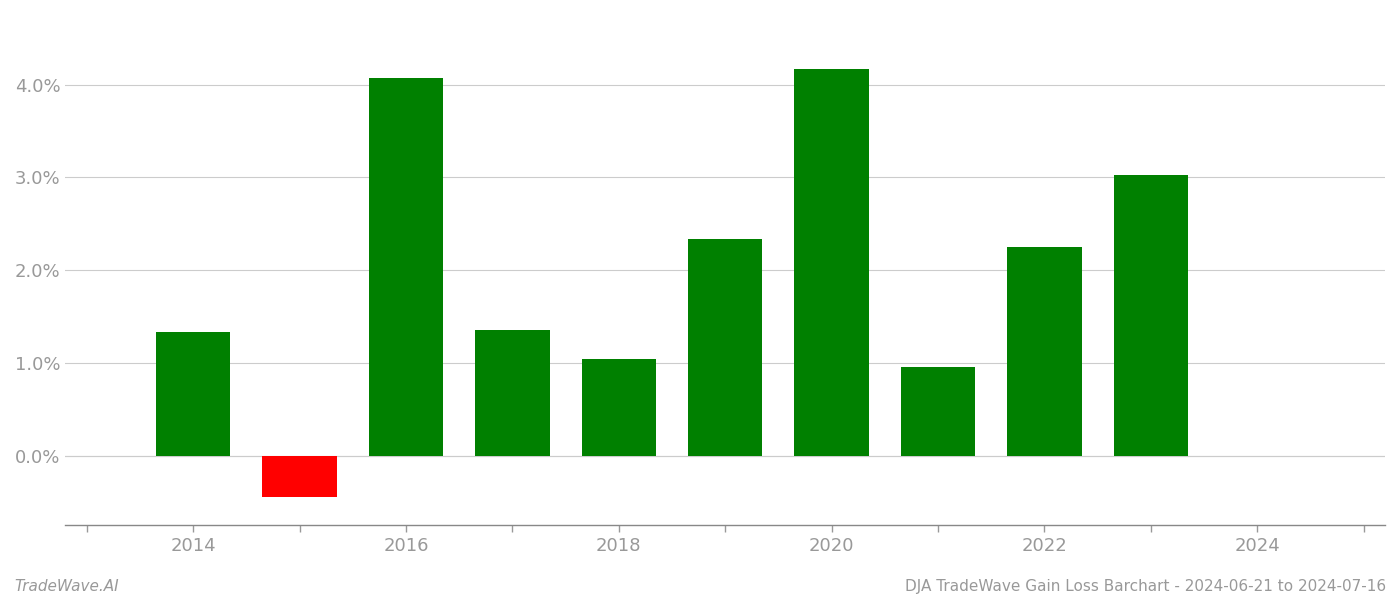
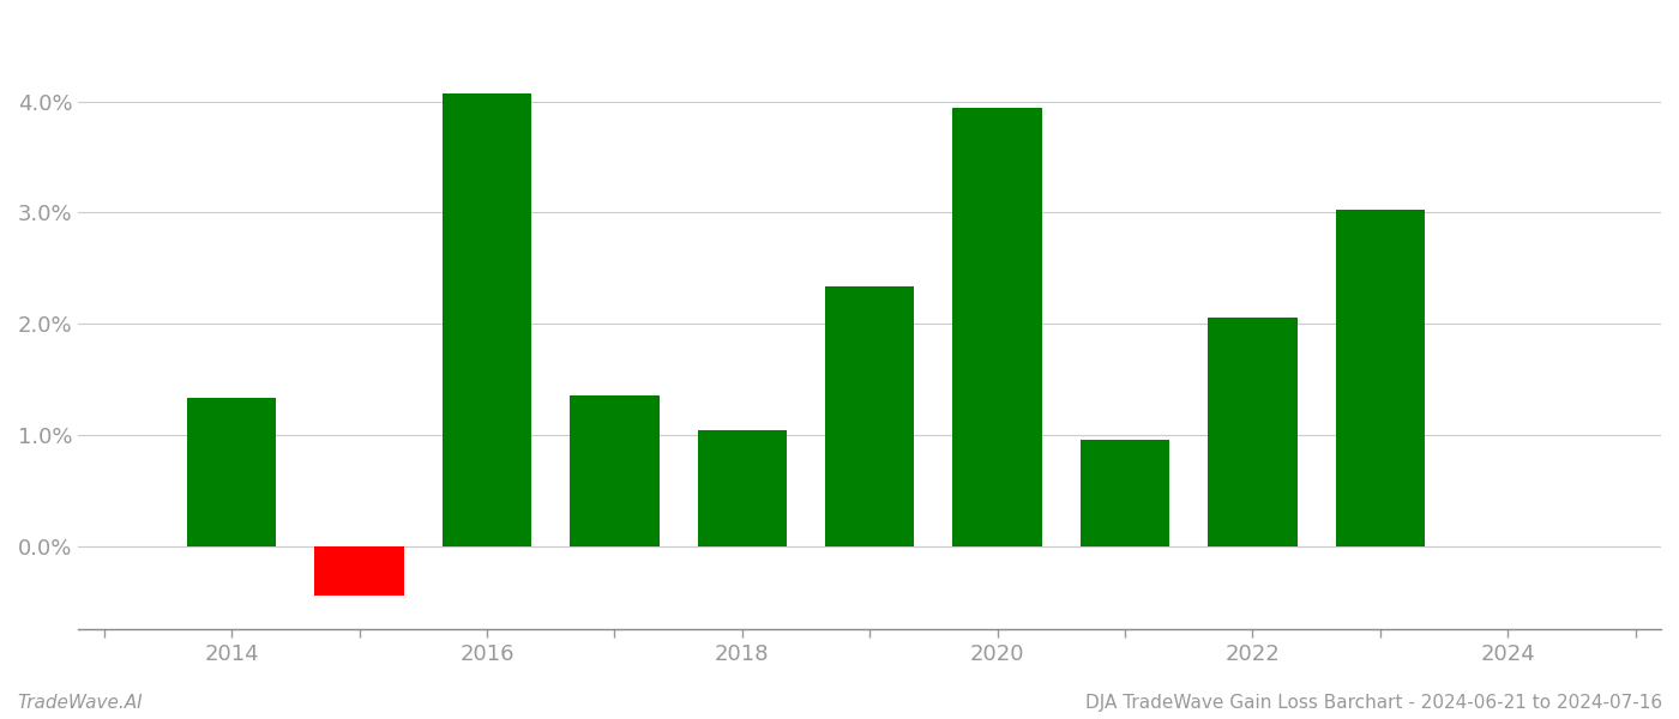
2020: 4.17% -> 3.94%
2022: 2.25% -> 2.06%
